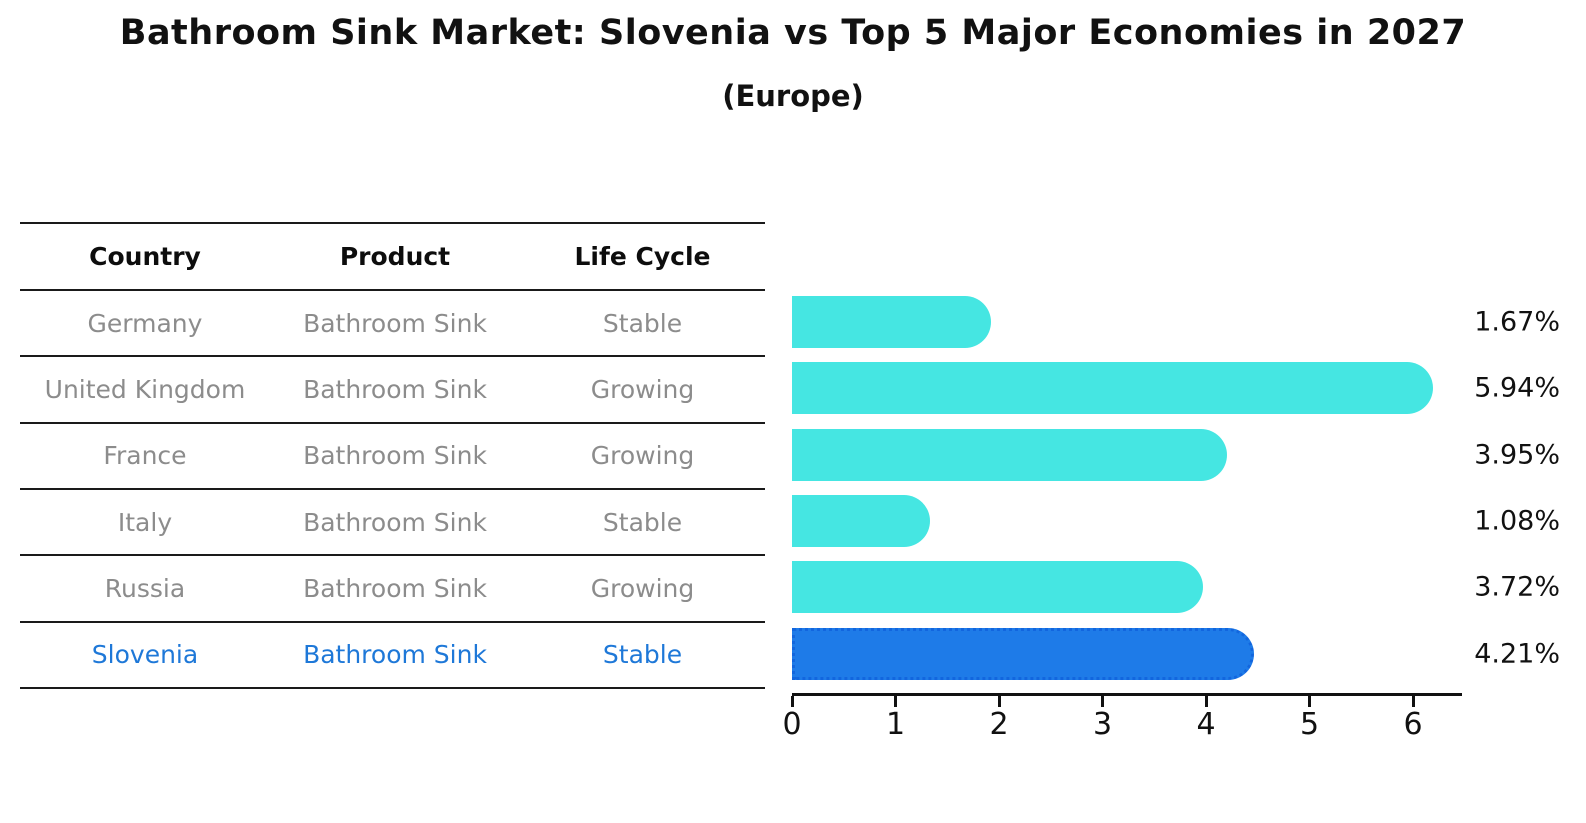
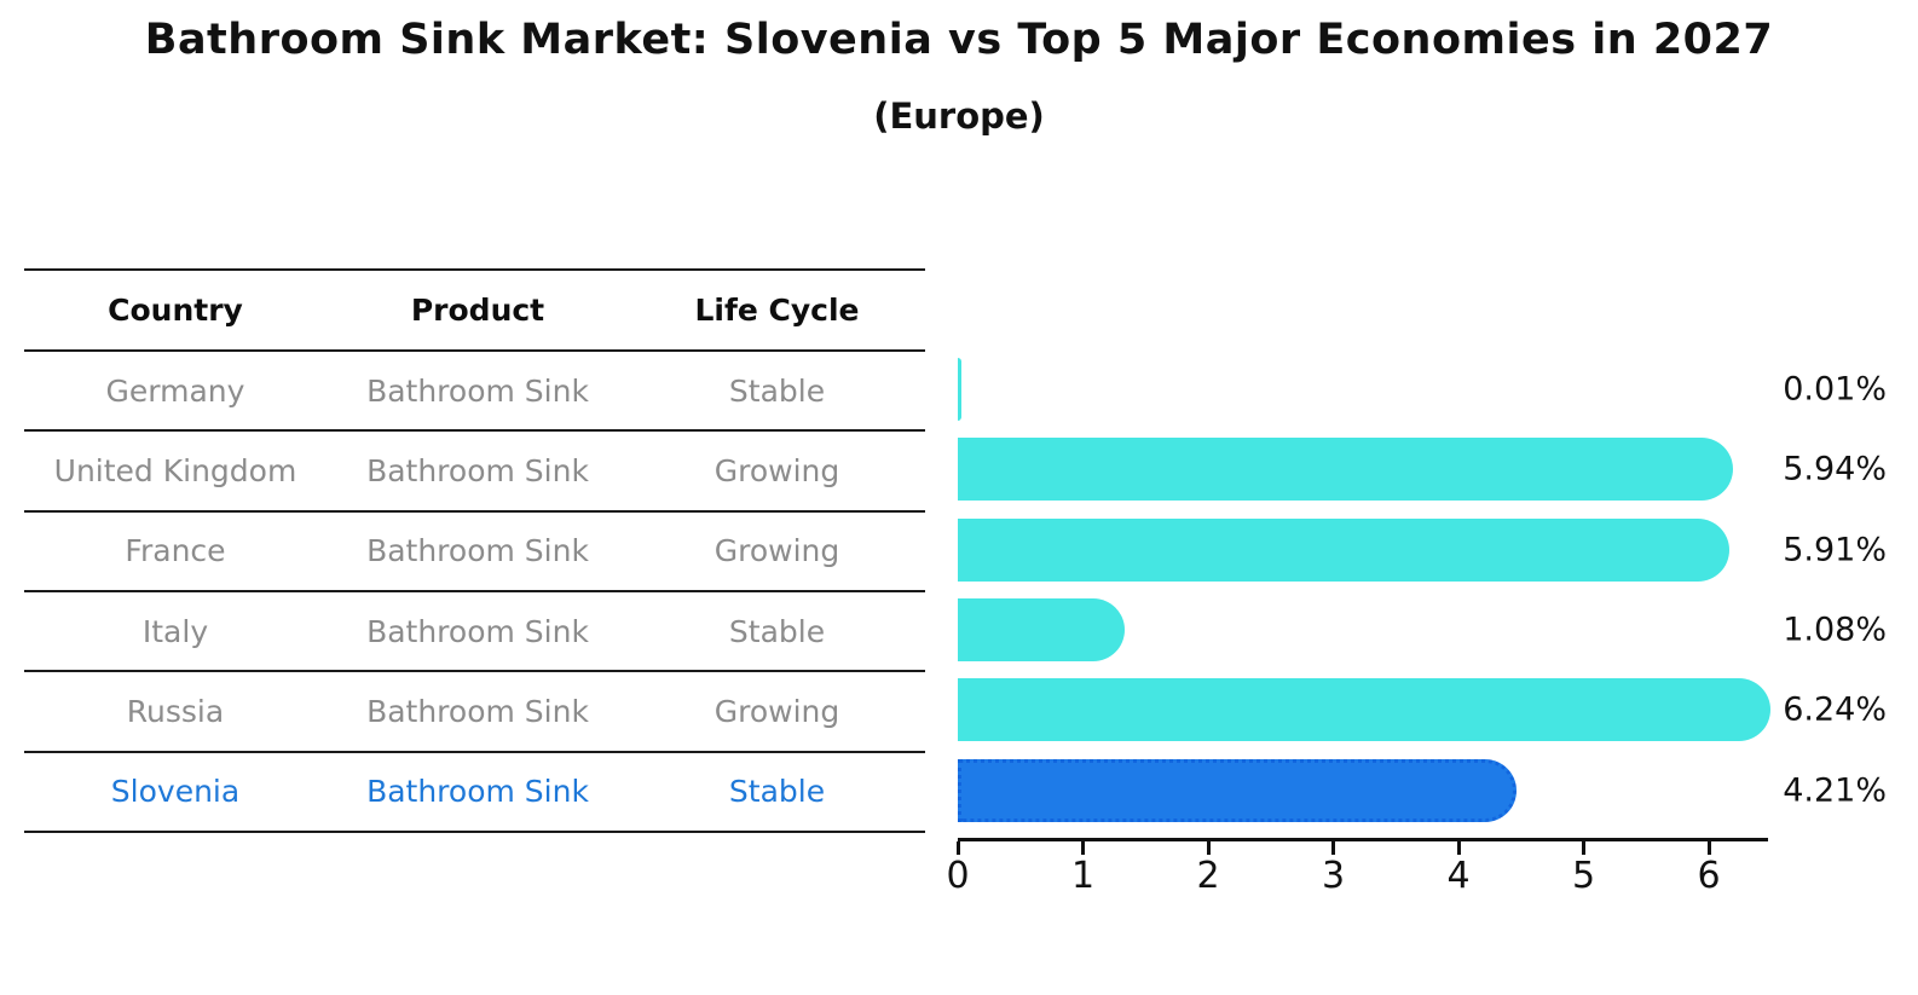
Germany: 1.67% -> 0.01%
France: 3.95% -> 5.91%
Russia: 3.72% -> 6.24%
